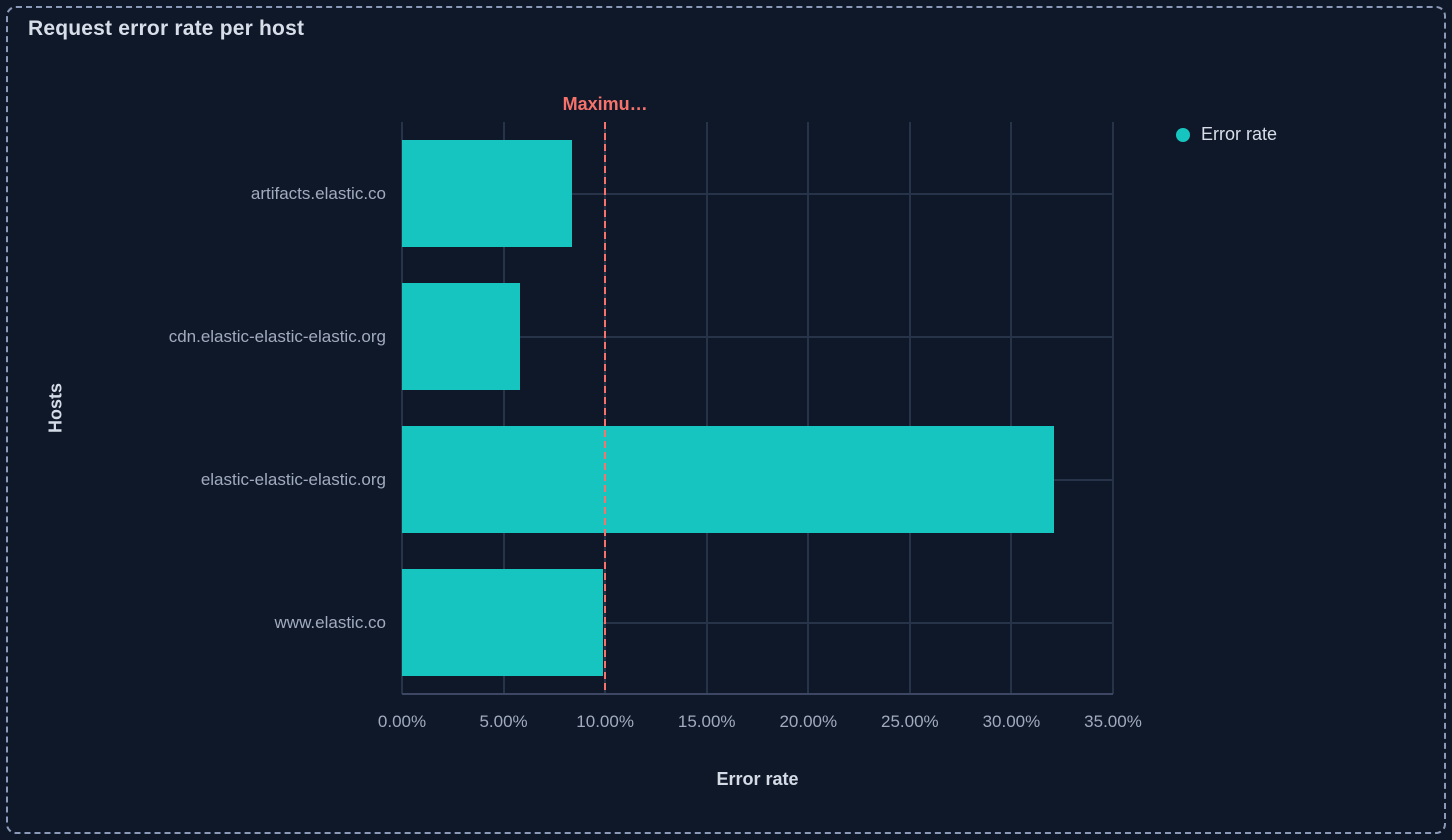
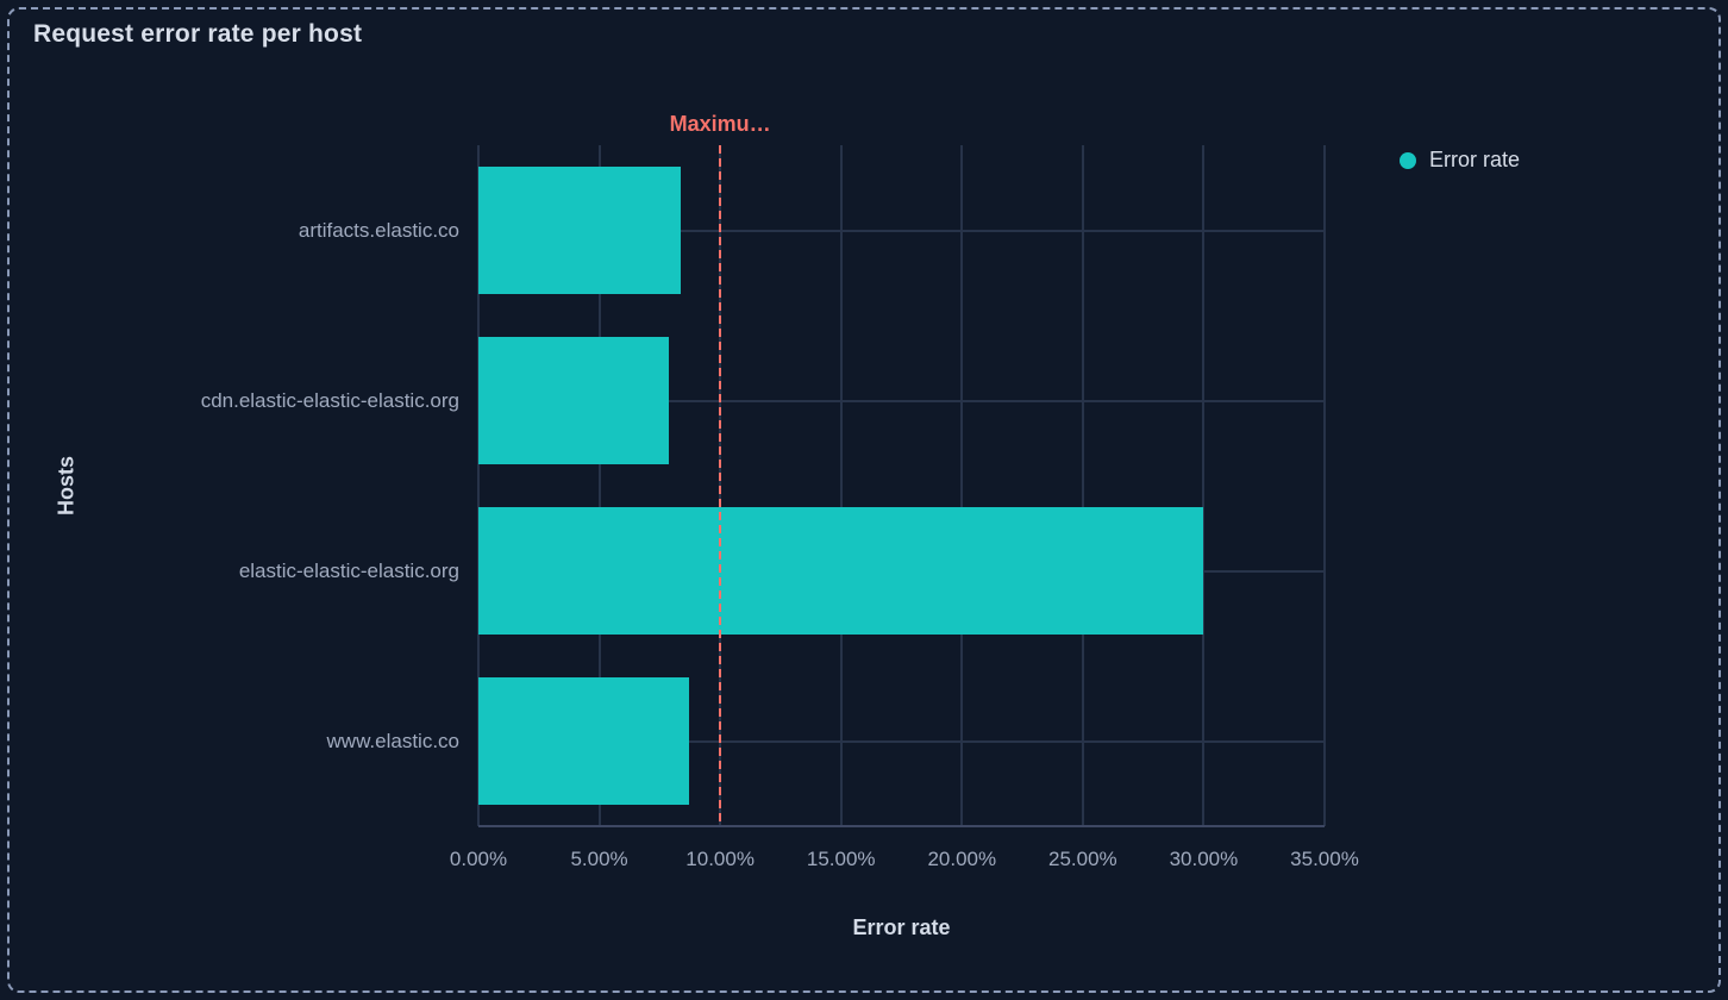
cdn.elastic-elastic-elastic.org: 5.8% -> 7.9%
elastic-elastic-elastic.org: 32.1% -> 30.0%
www.elastic.co: 9.9% -> 8.7%
